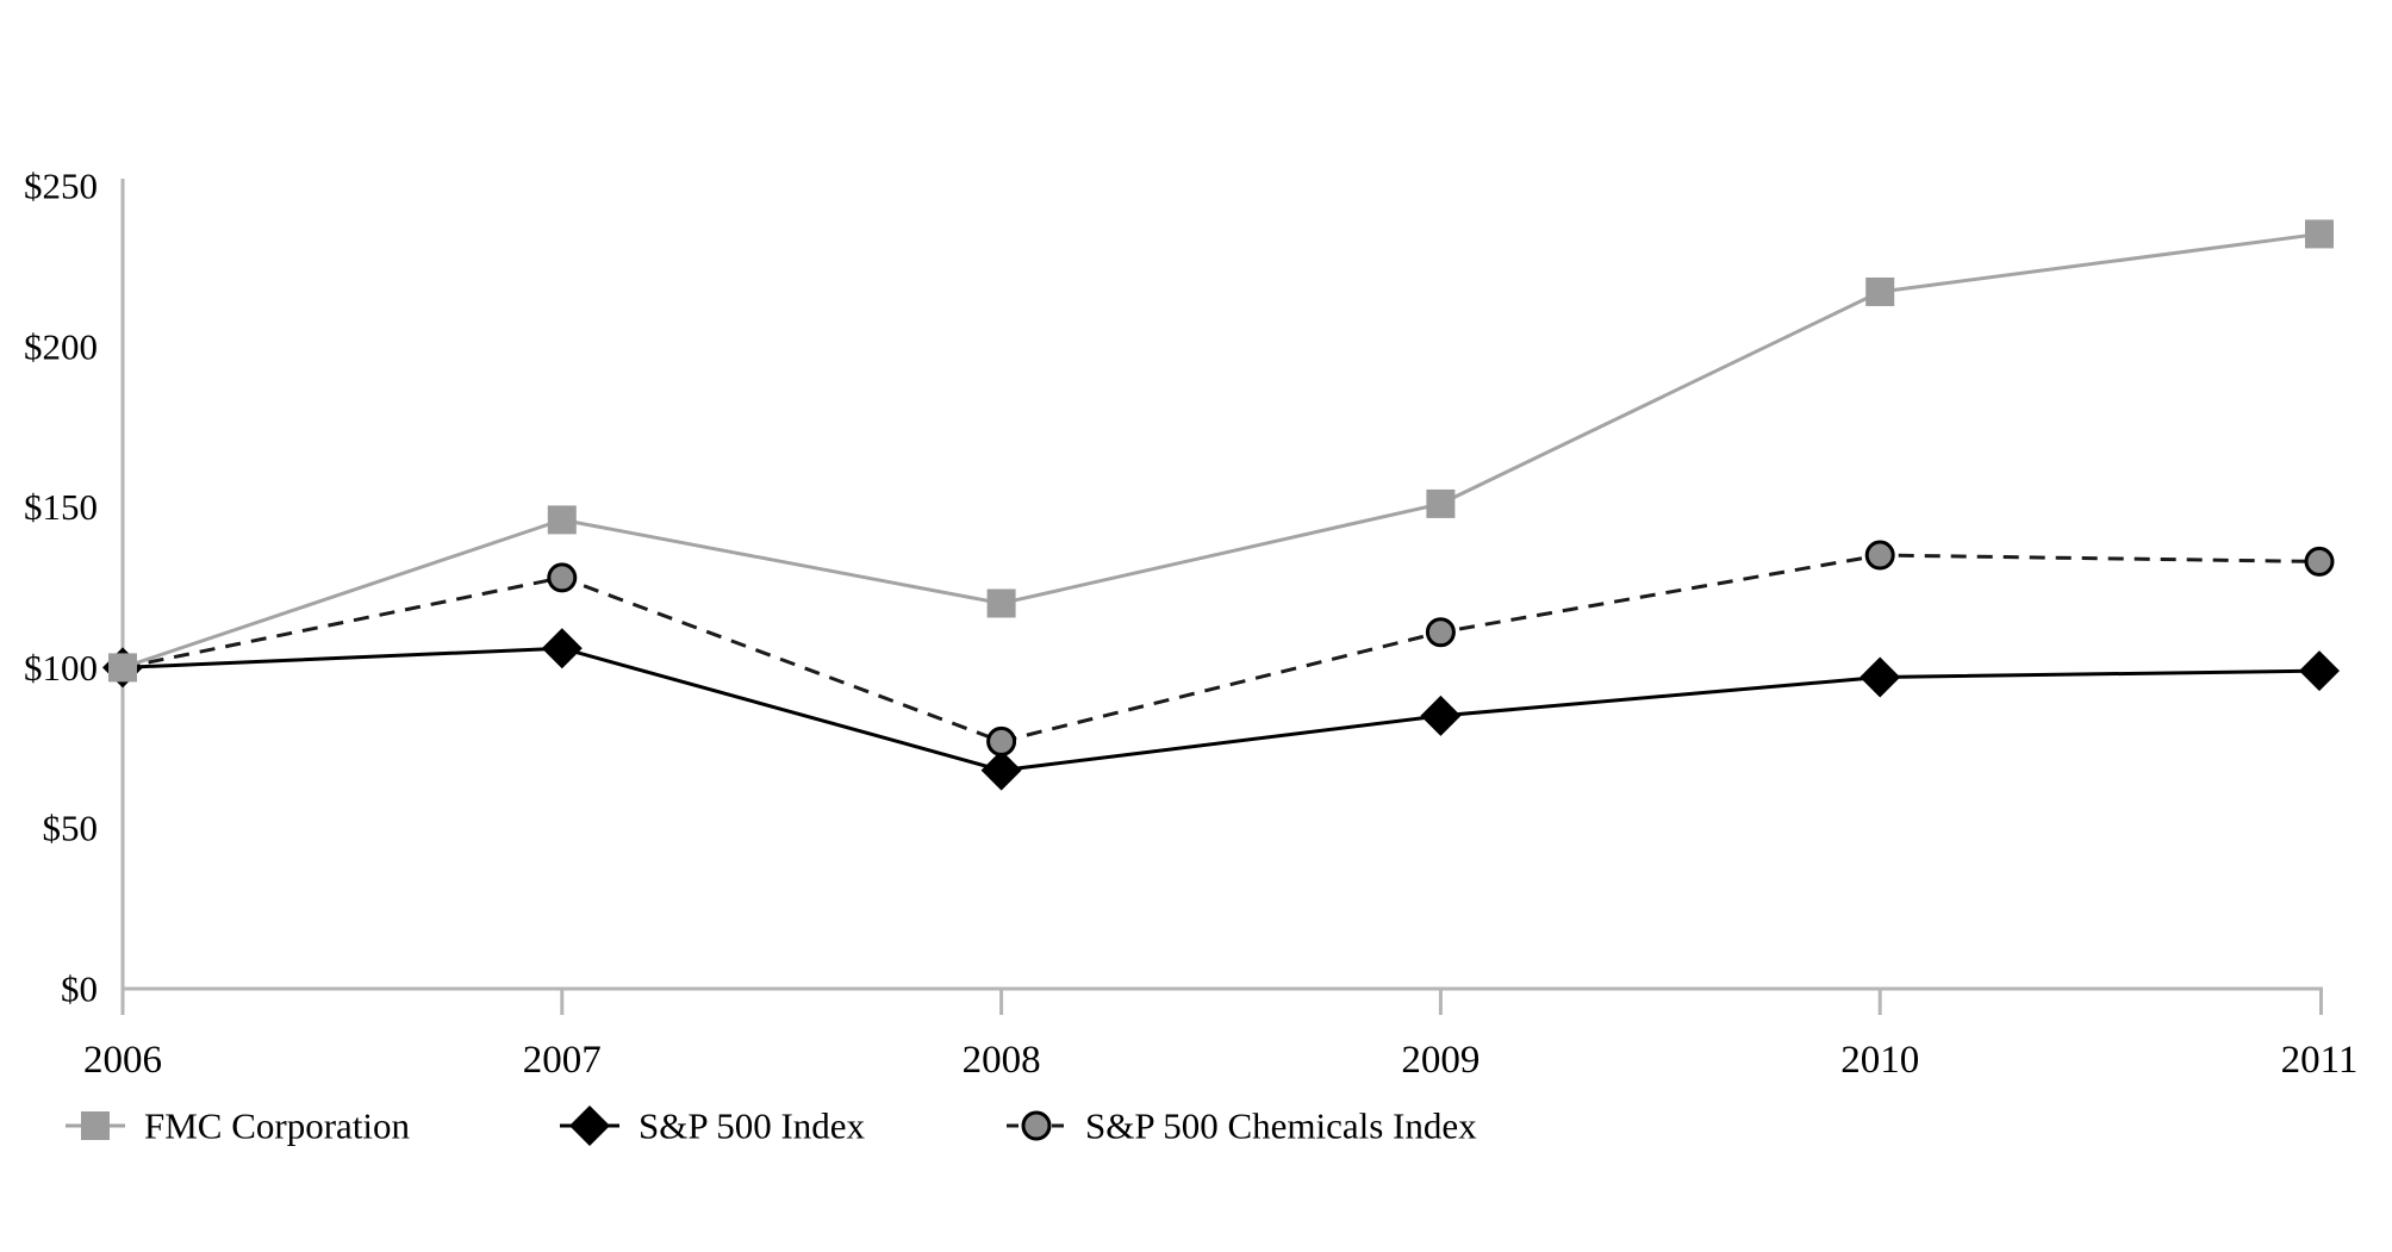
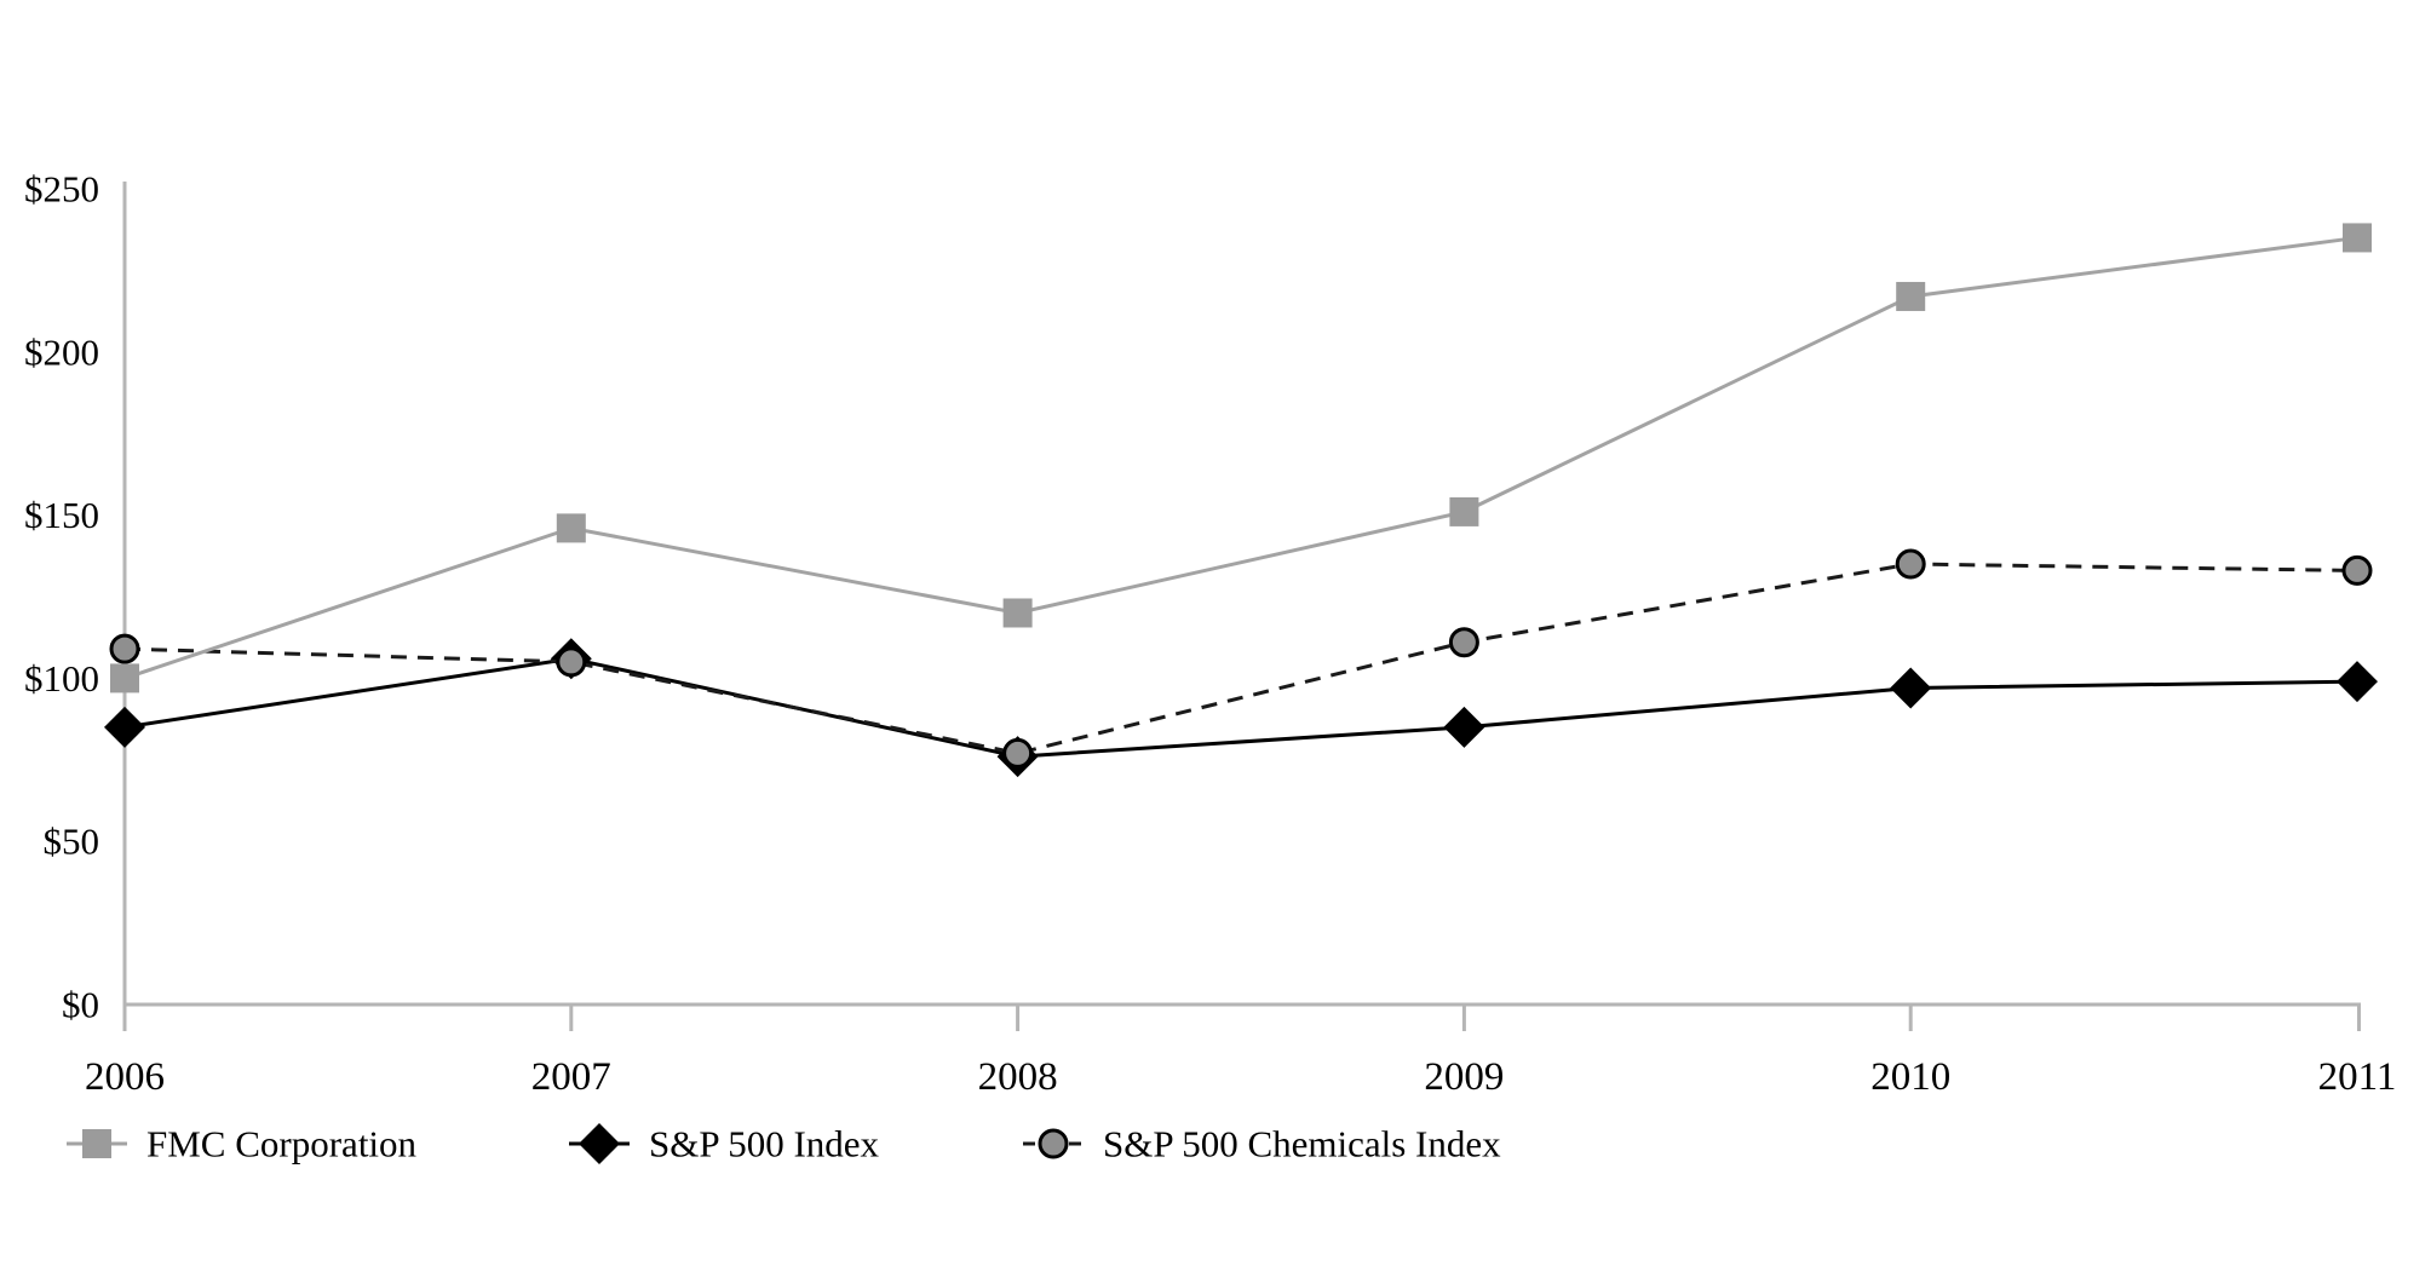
S&P 500 Index/2006: $100 -> $85
S&P 500 Chemicals Index/2006: $100 -> $109
S&P 500 Chemicals Index/2007: $128 -> $105
S&P 500 Index/2008: $68 -> $76
